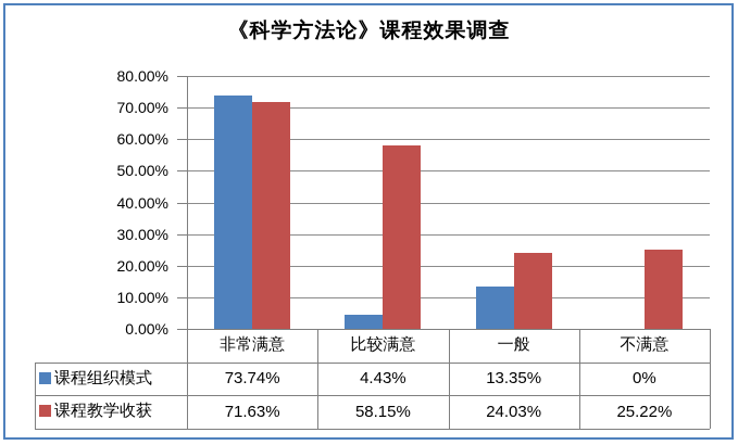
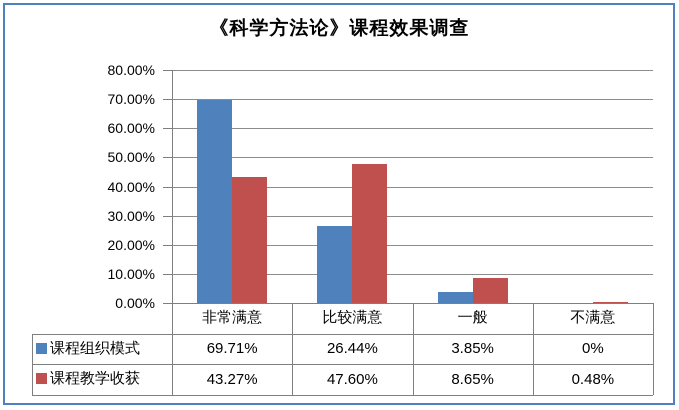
课程组织模式/非常满意: 73.74% -> 69.71%
课程教学收获/非常满意: 71.63% -> 43.27%
课程组织模式/比较满意: 4.43% -> 26.44%
课程教学收获/比较满意: 58.15% -> 47.60%
课程组织模式/一般: 13.35% -> 3.85%
课程教学收获/一般: 24.03% -> 8.65%
课程教学收获/不满意: 25.22% -> 0.48%
